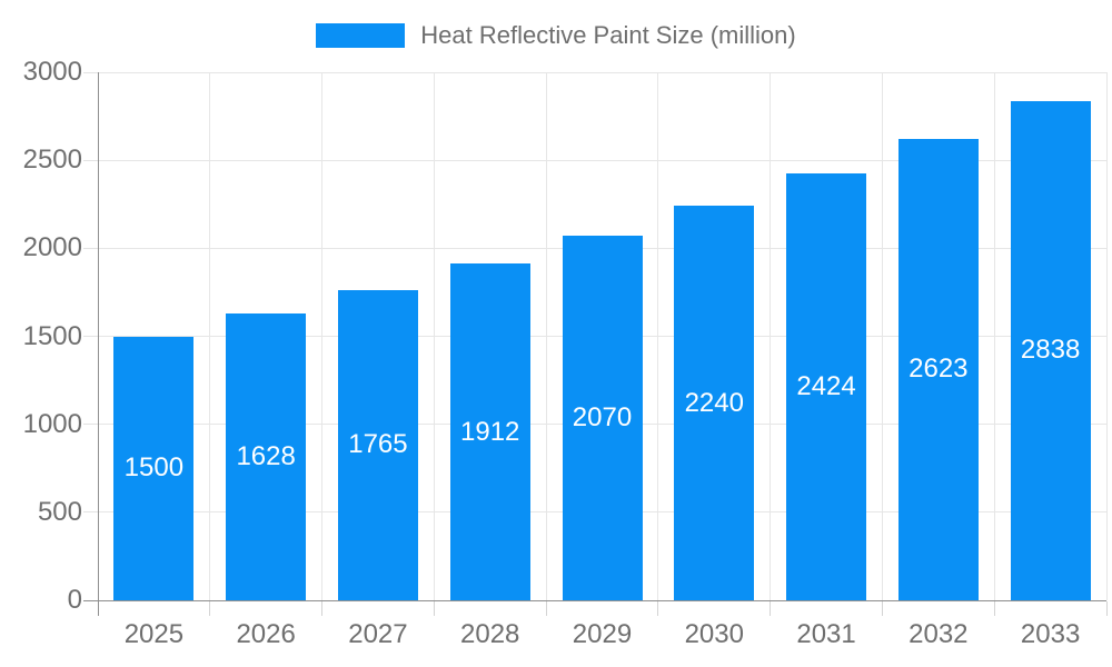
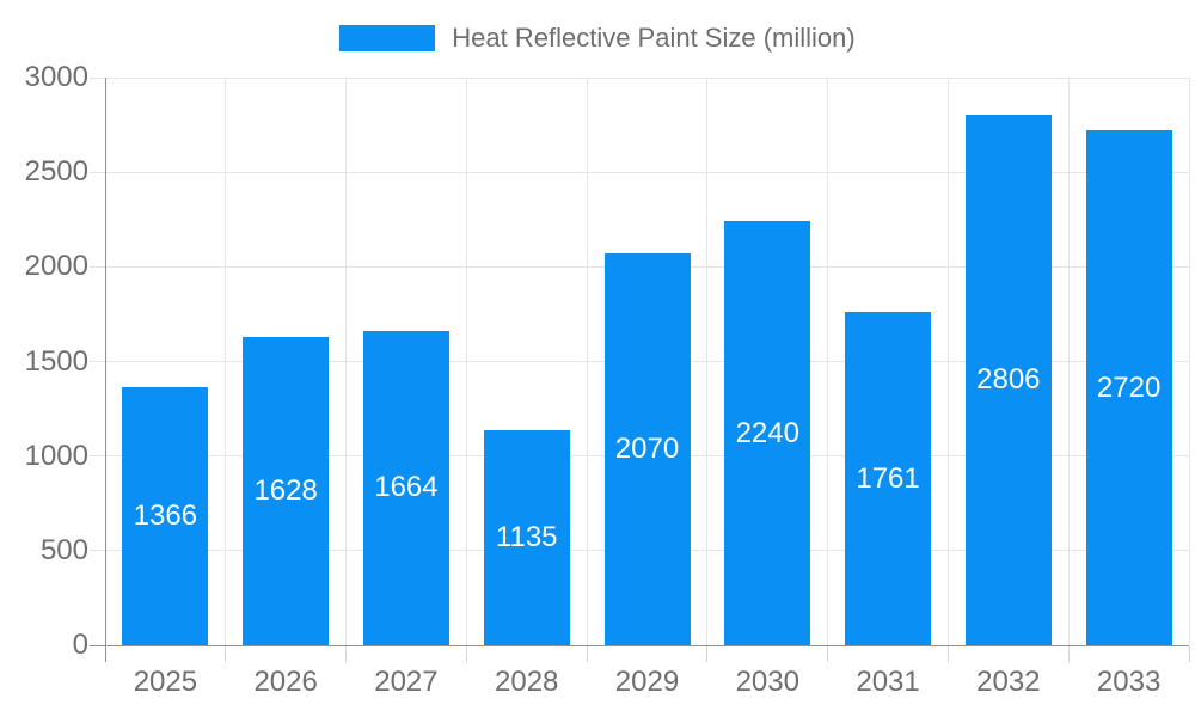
2025: 1500 -> 1366
2027: 1765 -> 1664
2028: 1912 -> 1135
2031: 2424 -> 1761
2032: 2623 -> 2806
2033: 2838 -> 2720
